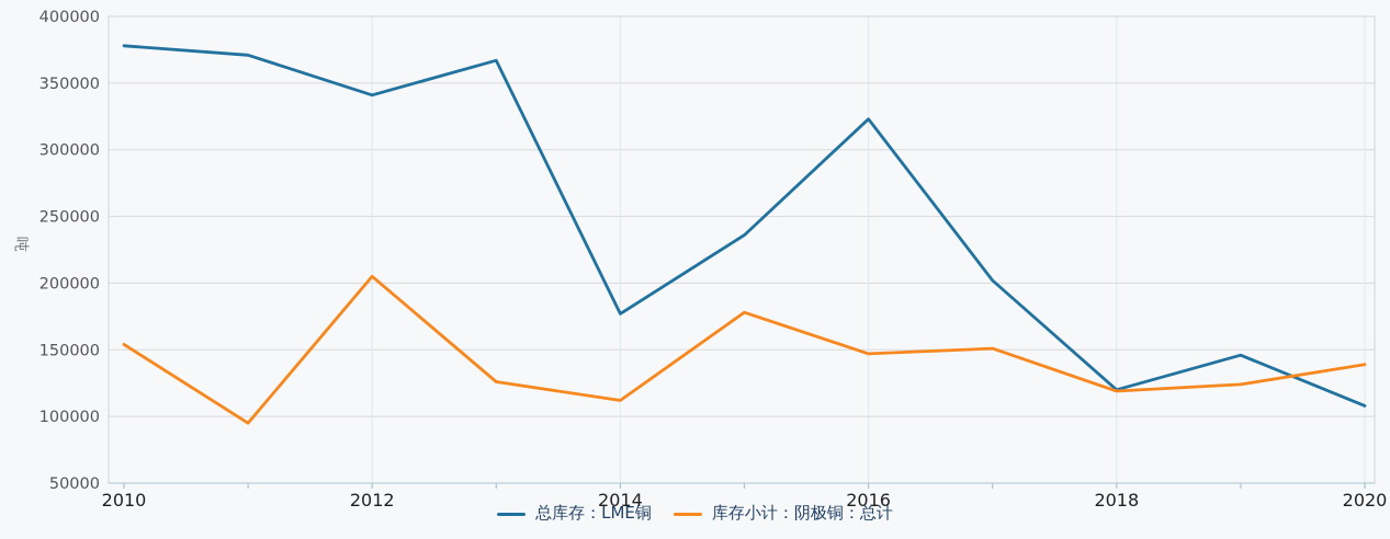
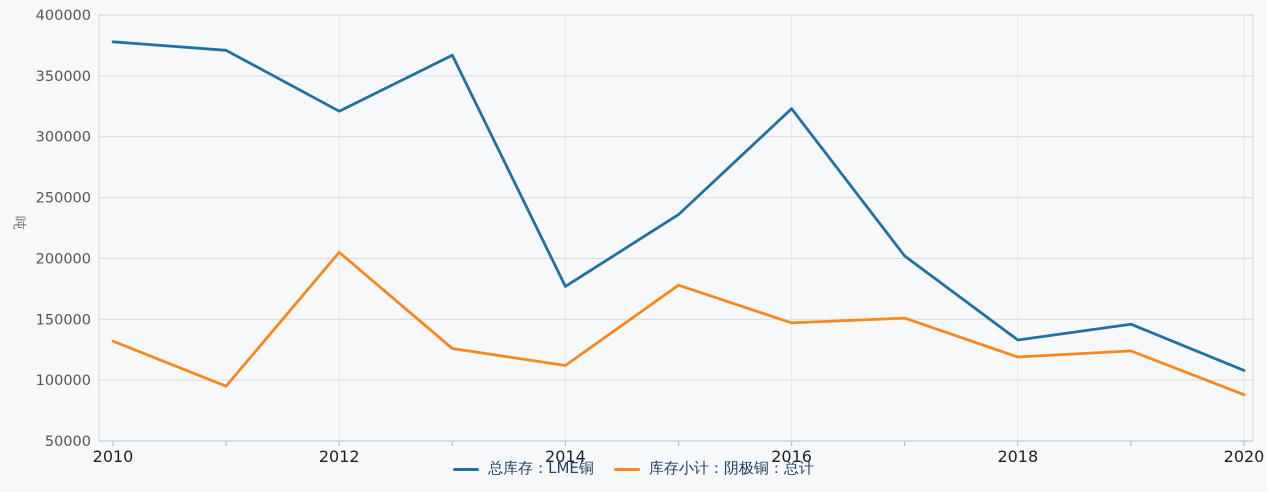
库存小计：阴极铜：总计/2010: 154000 -> 132000
总库存：LME铜/2012: 341000 -> 321000
总库存：LME铜/2018: 120000 -> 133000
库存小计：阴极铜：总计/2020: 139000 -> 88000
